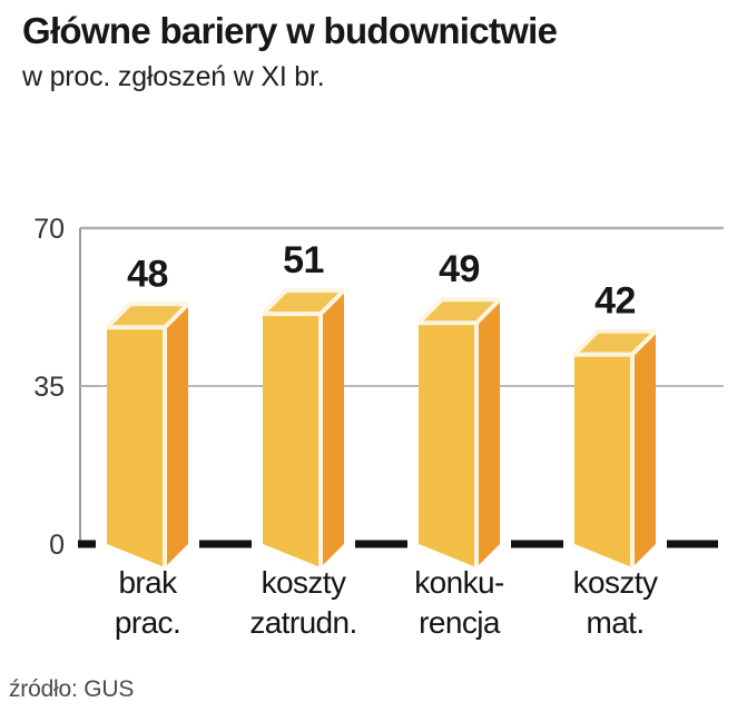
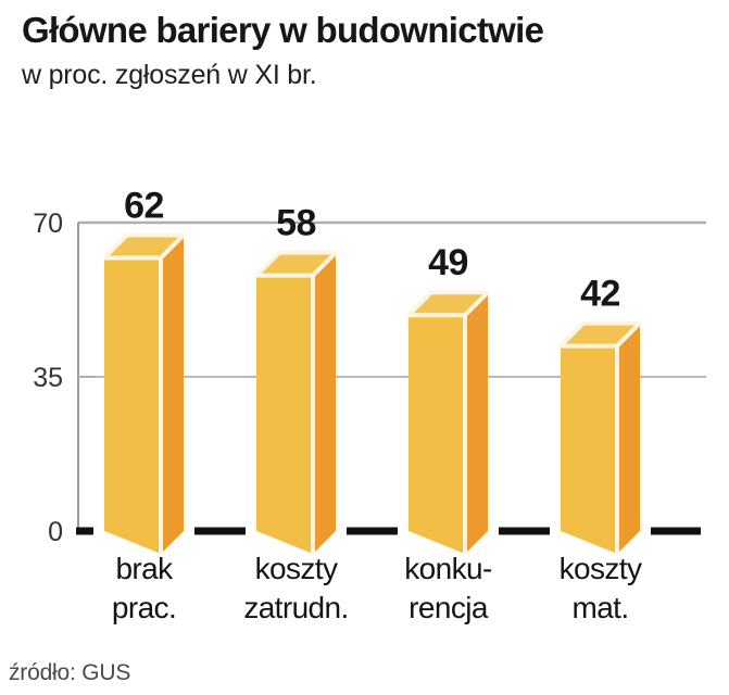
brak prac.: 48 -> 62
koszty zatrudn.: 51 -> 58
